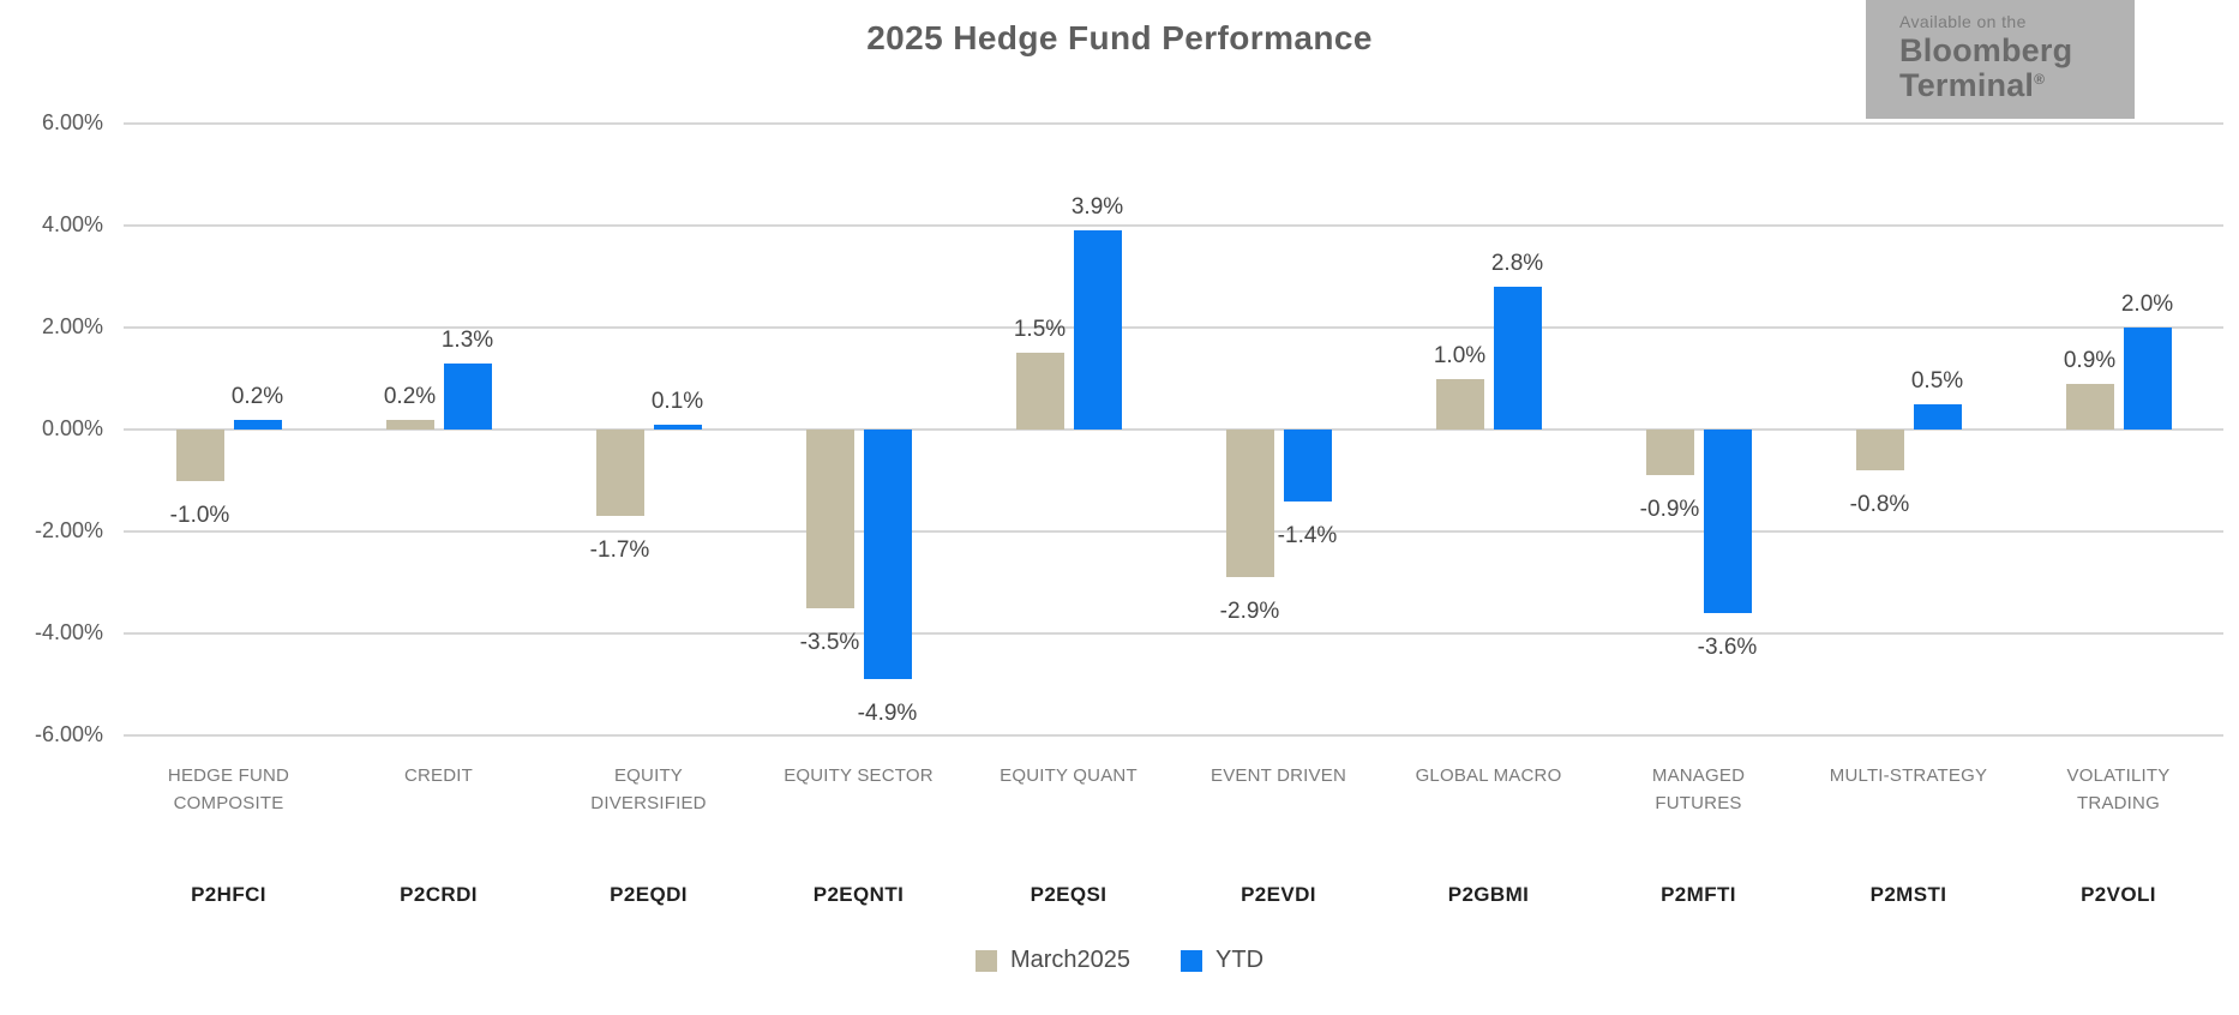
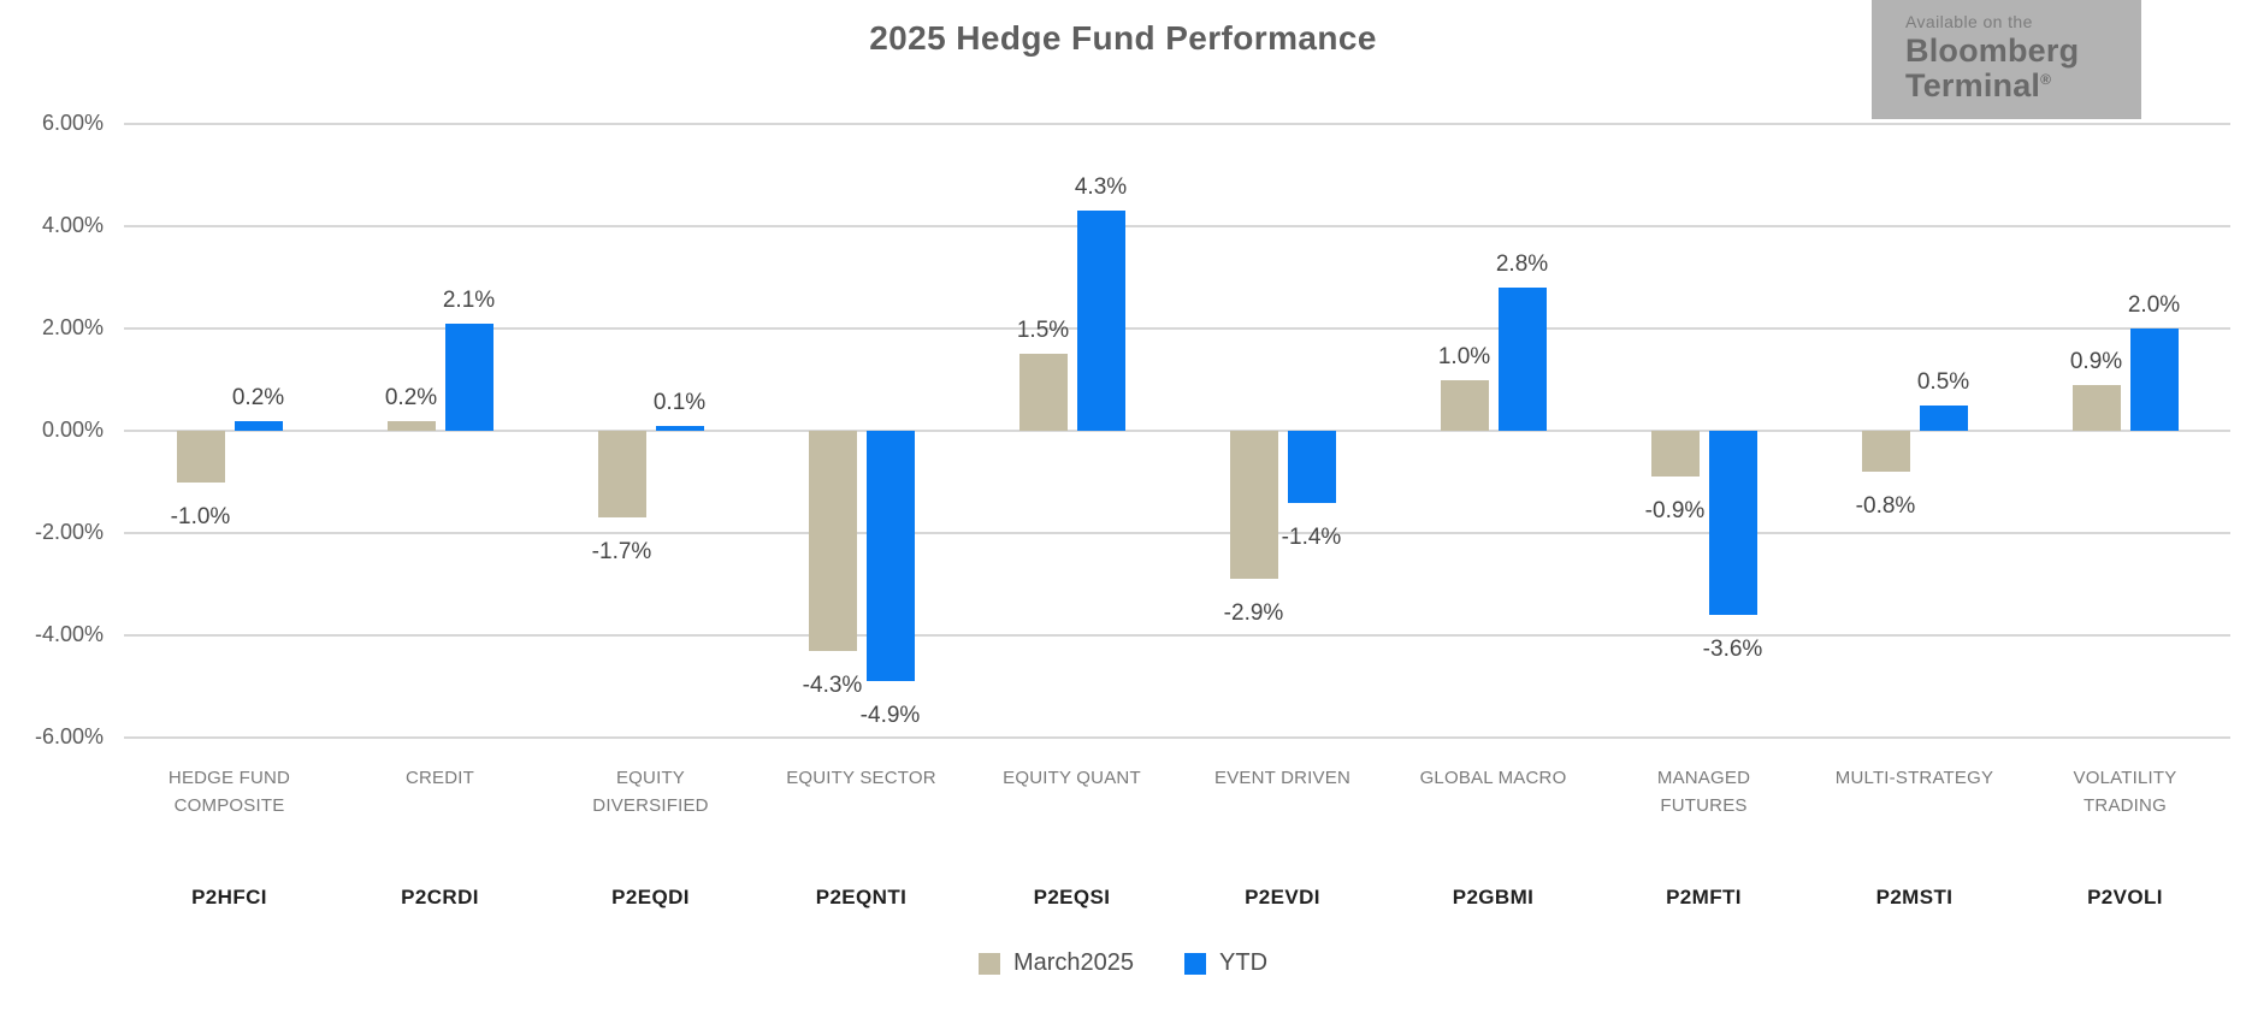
YTD/CREDIT: 1.3% -> 2.1%
March2025/EQUITY SECTOR: -3.5% -> -4.3%
YTD/EQUITY QUANT: 3.9% -> 4.3%
